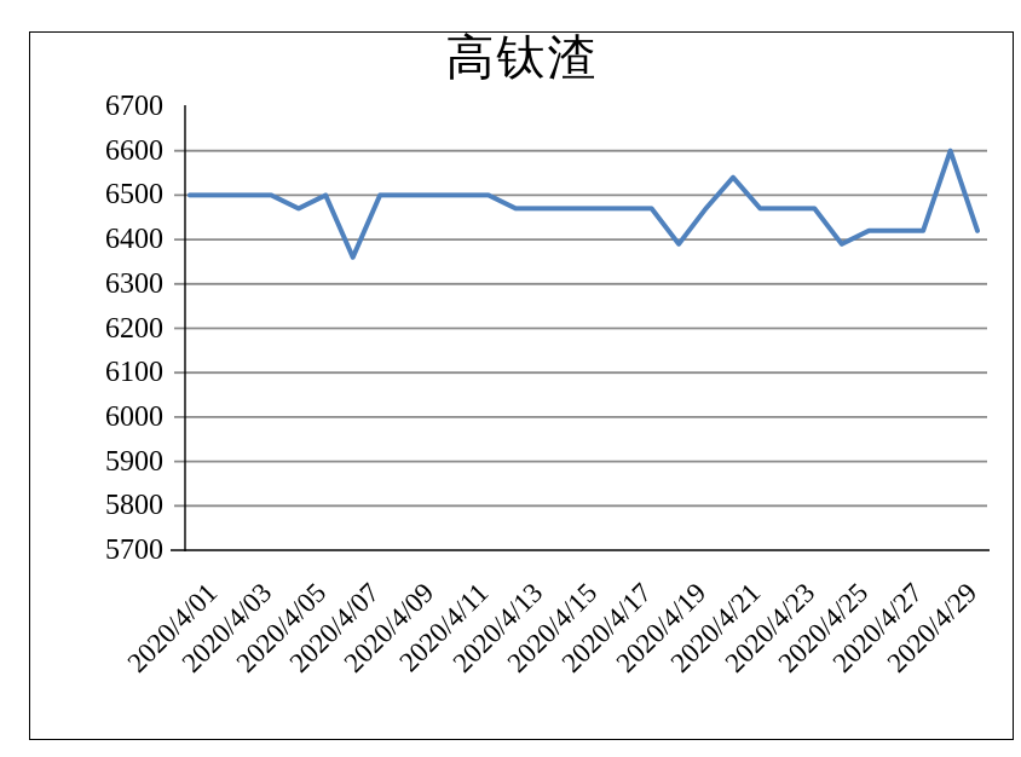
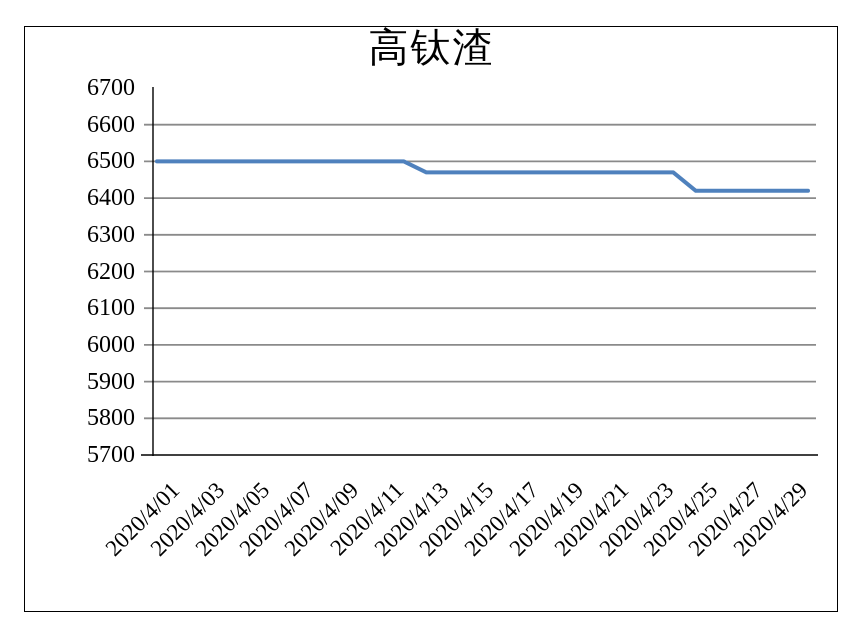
2020/4/05: 6470 -> 6500
2020/4/07: 6360 -> 6500
2020/4/19: 6390 -> 6470
2020/4/21: 6540 -> 6470
2020/4/25: 6390 -> 6420
2020/4/29: 6600 -> 6420
